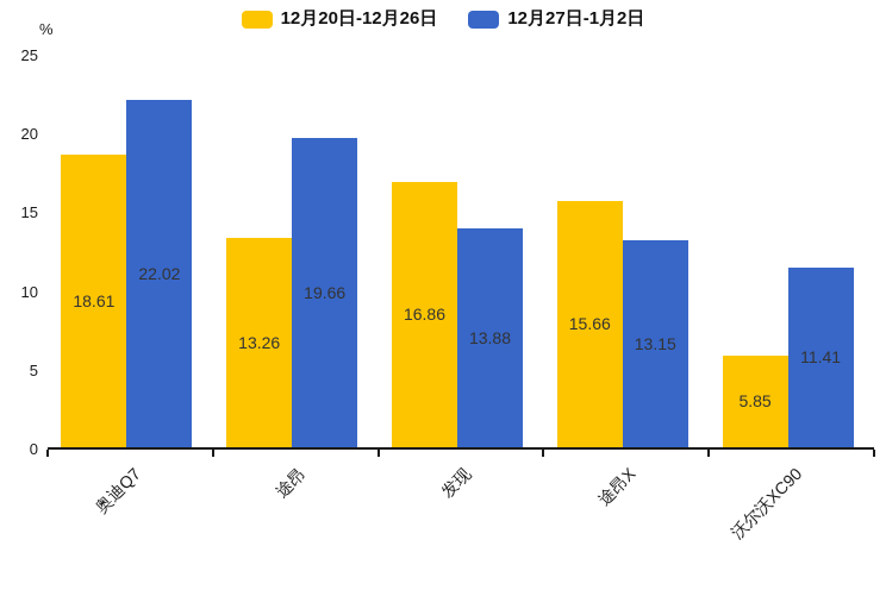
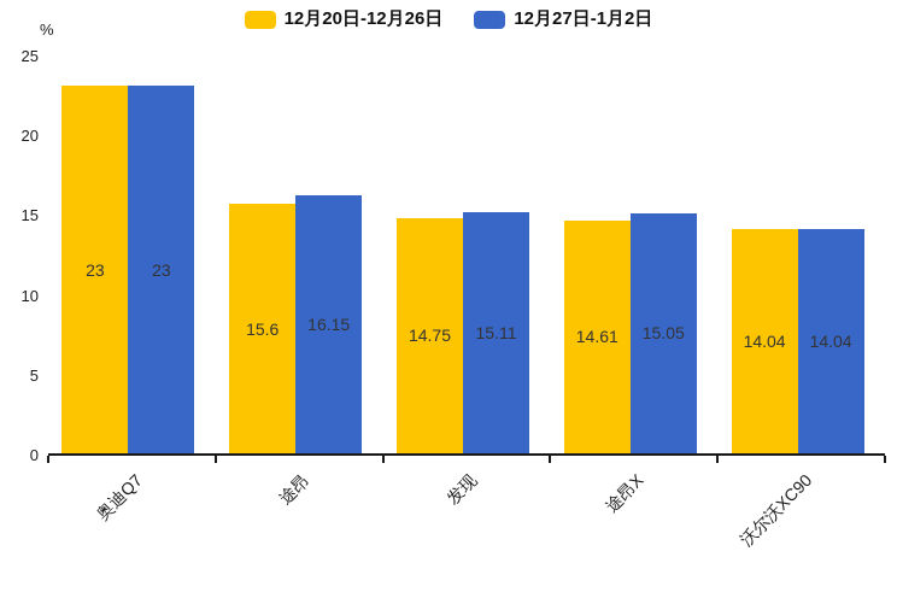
12月20日-12月26日/奥迪Q7: 18.61 -> 23
12月27日-1月2日/奥迪Q7: 22.02 -> 23
12月20日-12月26日/途昂: 13.26 -> 15.6
12月27日-1月2日/途昂: 19.66 -> 16.15
12月20日-12月26日/发现: 16.86 -> 14.75
12月27日-1月2日/发现: 13.88 -> 15.11
12月20日-12月26日/途昂X: 15.66 -> 14.61
12月27日-1月2日/途昂X: 13.15 -> 15.05
12月20日-12月26日/沃尔沃XC90: 5.85 -> 14.04
12月27日-1月2日/沃尔沃XC90: 11.41 -> 14.04
